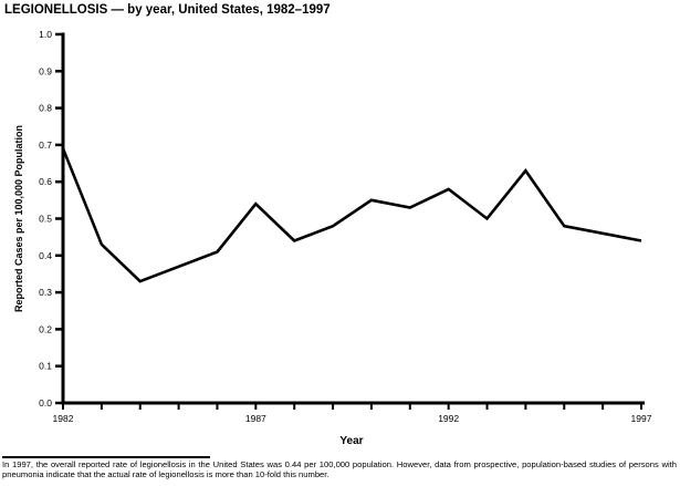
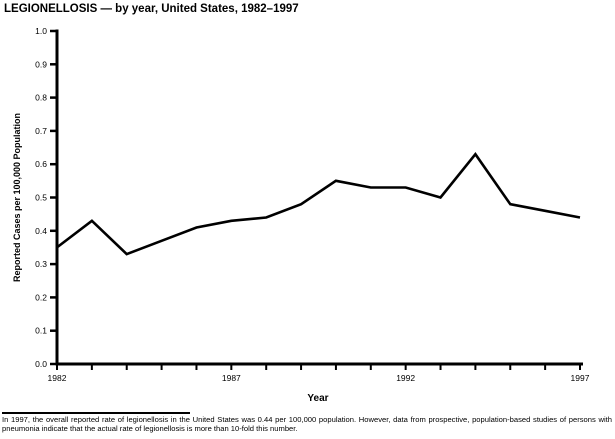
1982: 0.69 -> 0.35
1987: 0.54 -> 0.43
1992: 0.58 -> 0.53
